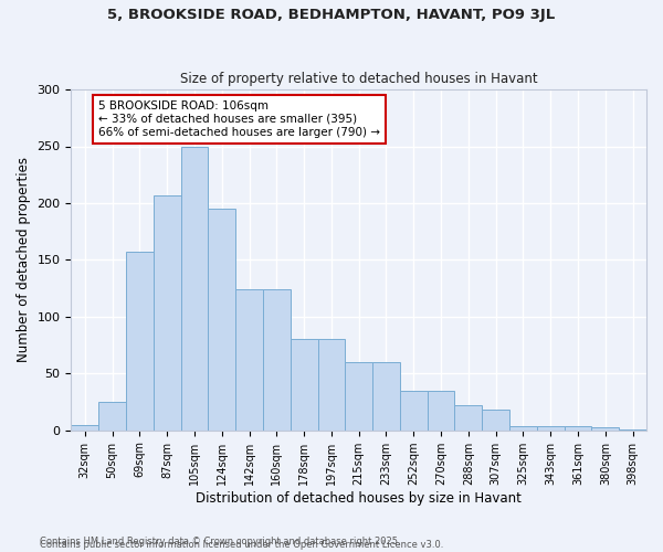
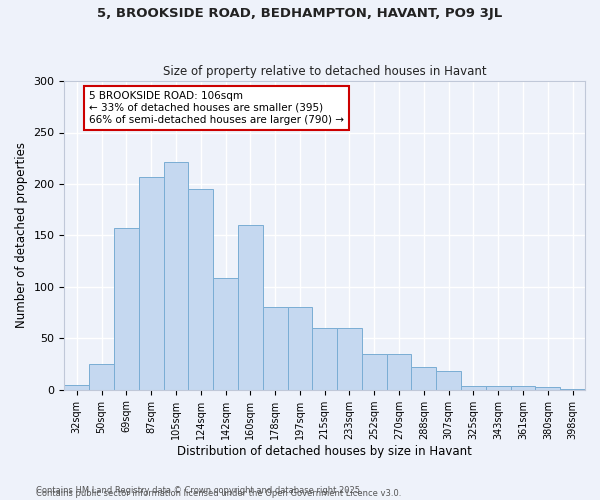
105sqm: 250 -> 221
142sqm: 124 -> 109
160sqm: 124 -> 160
